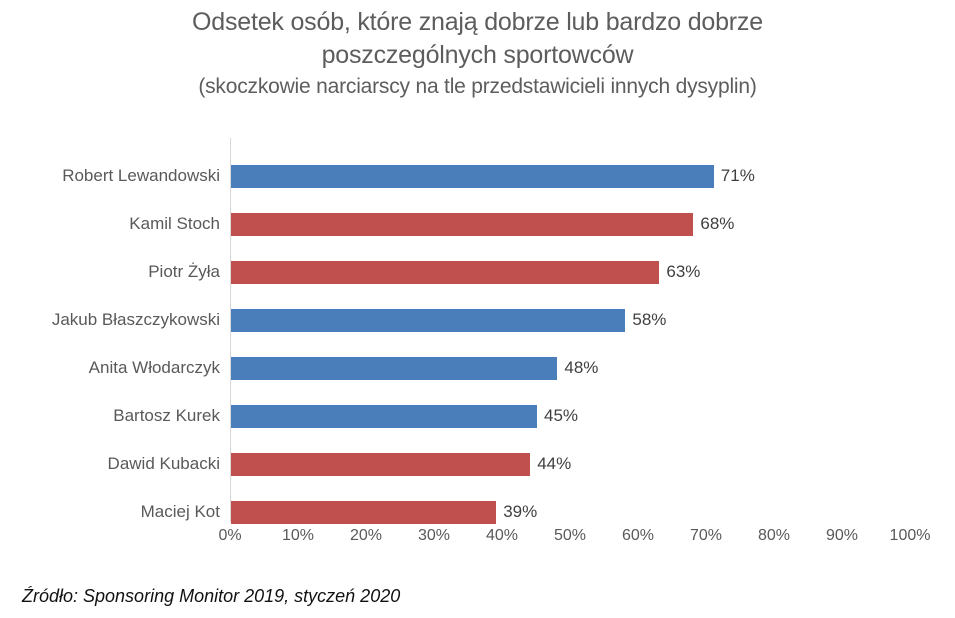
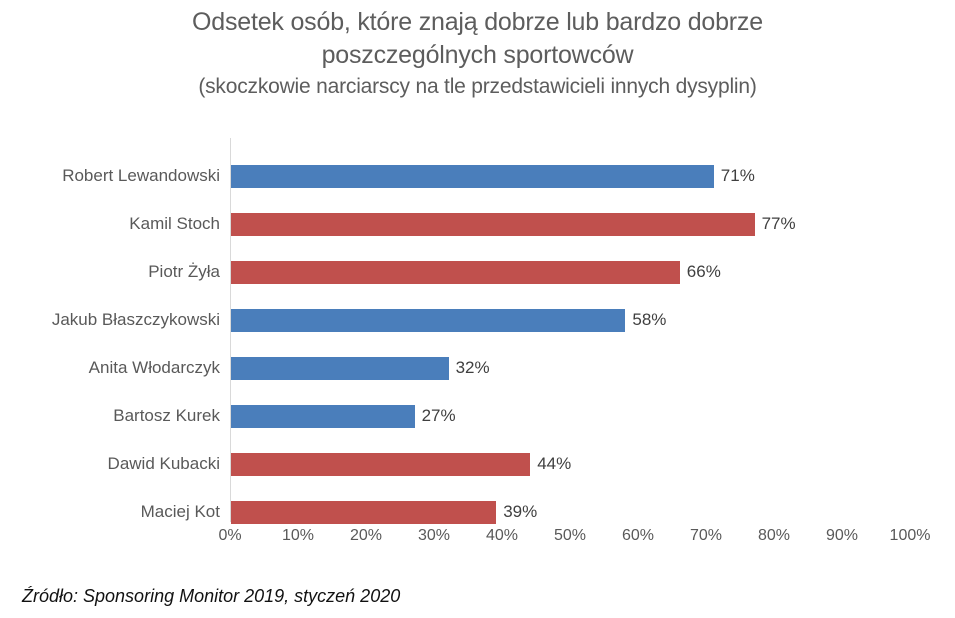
Kamil Stoch: 68% -> 77%
Piotr Żyła: 63% -> 66%
Anita Włodarczyk: 48% -> 32%
Bartosz Kurek: 45% -> 27%
